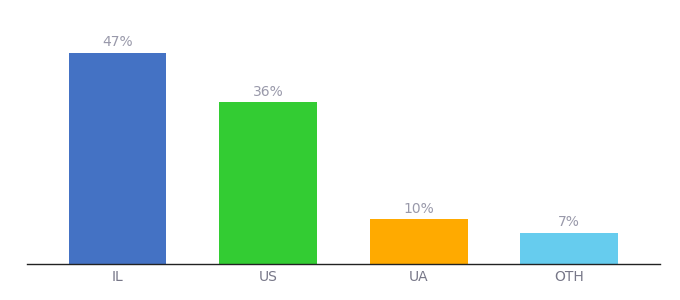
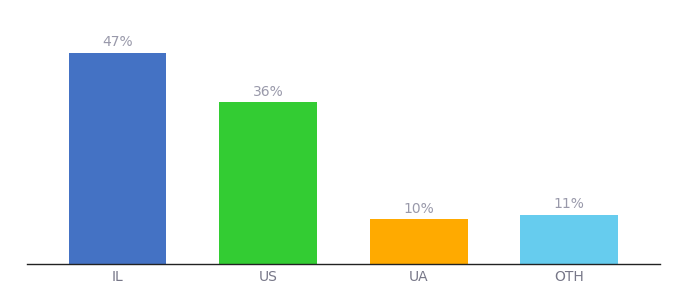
OTH: 7% -> 11%
